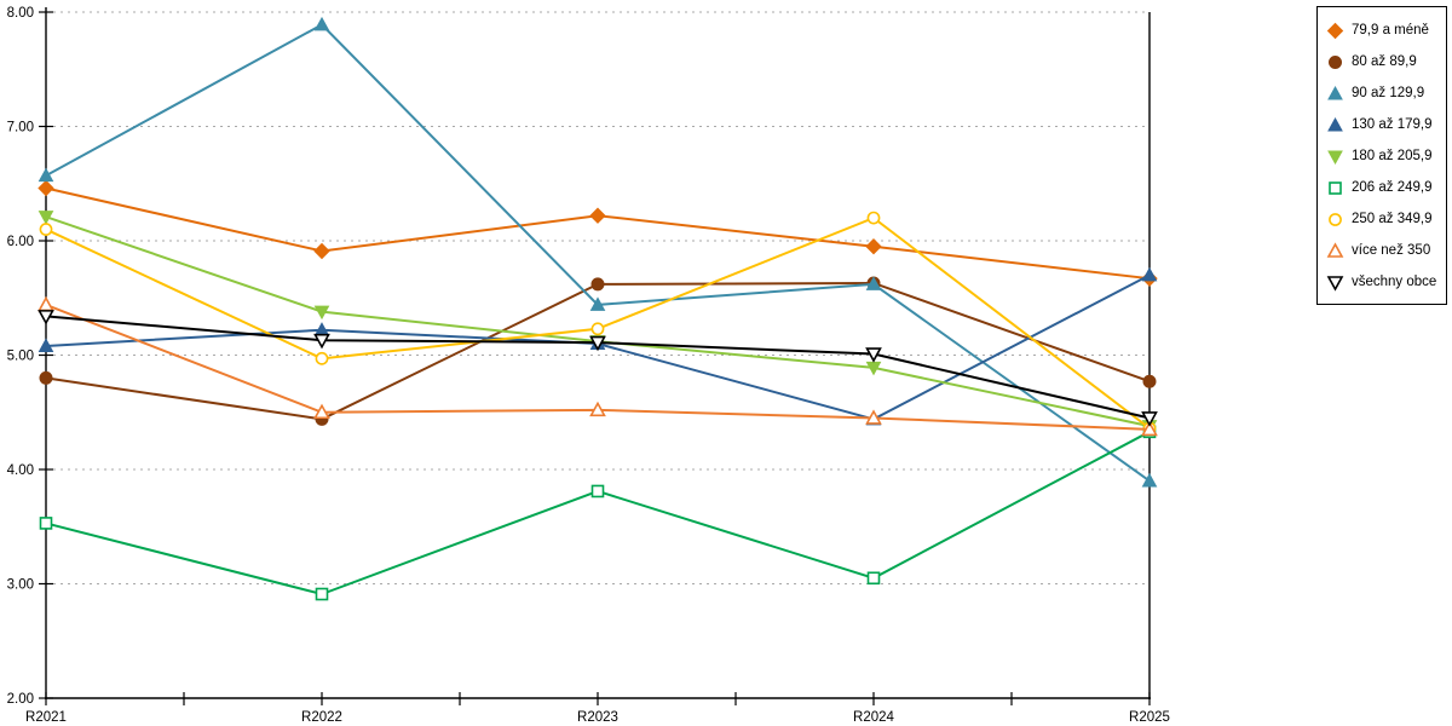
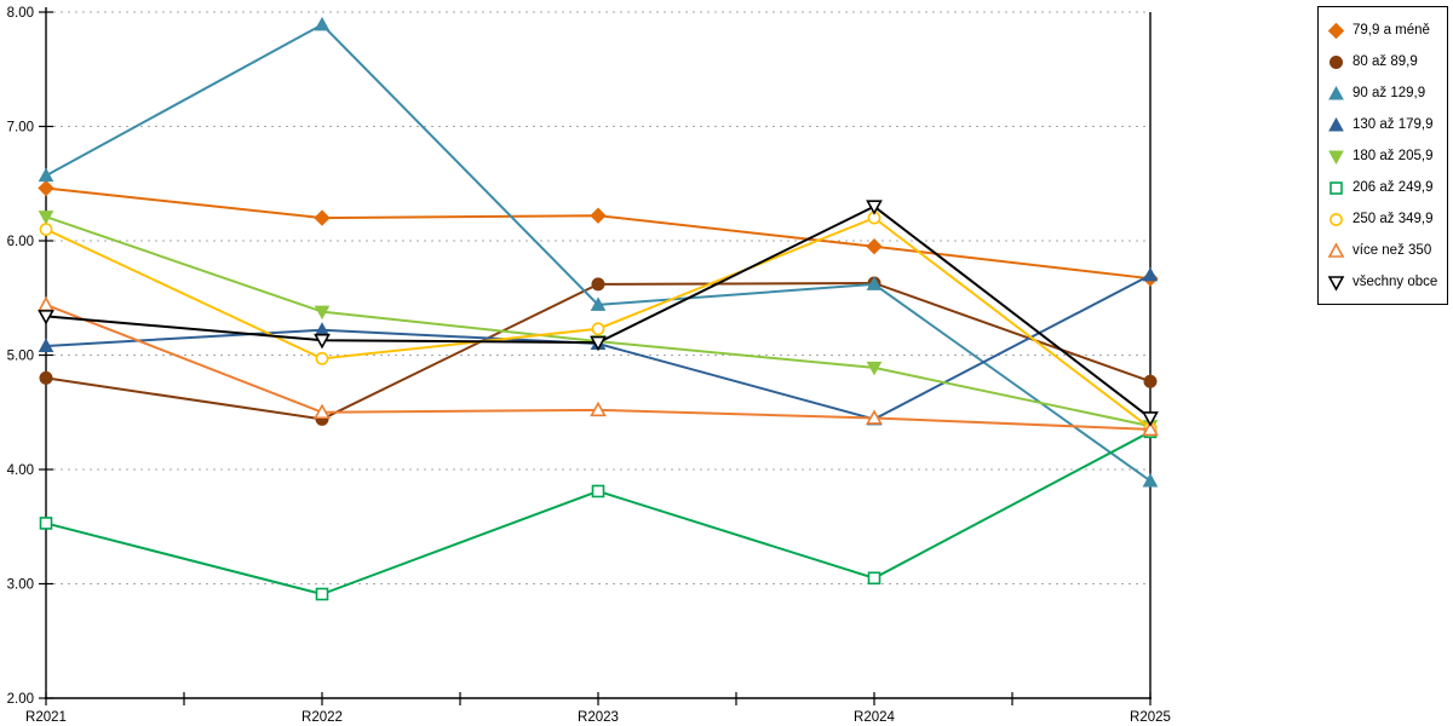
79,9 a méně/R2022: 5.9 -> 6.2
všechny obce/R2024: 5.0 -> 6.3
